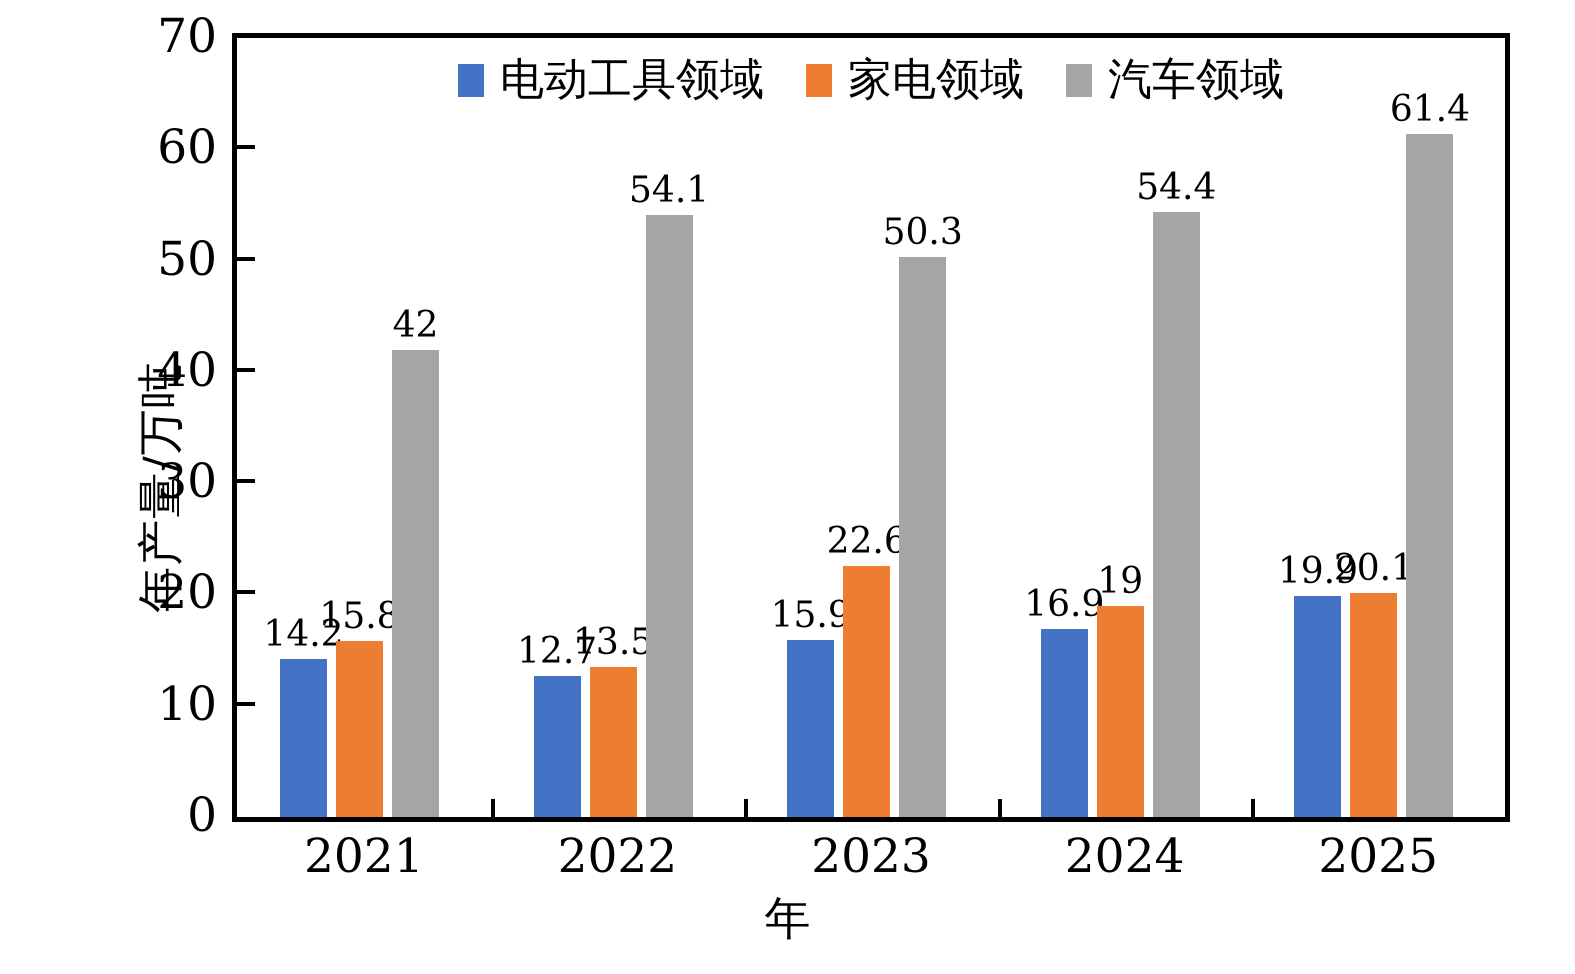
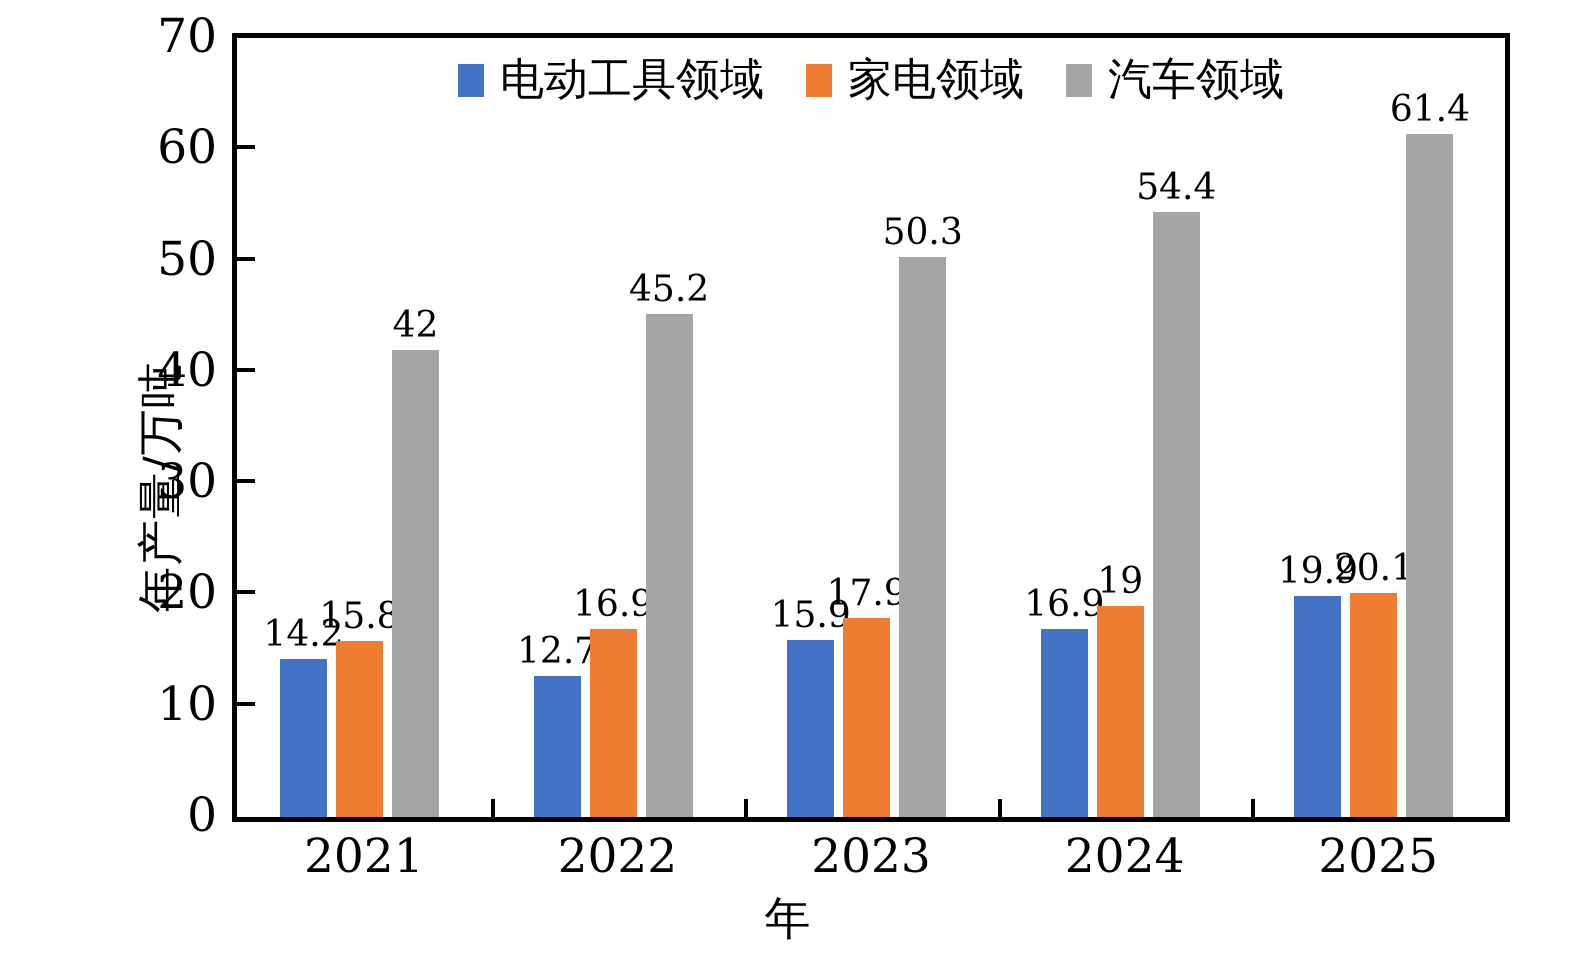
家电领域/2022: 13.5 -> 16.9
汽车领域/2022: 54.1 -> 45.2
家电领域/2023: 22.6 -> 17.9
